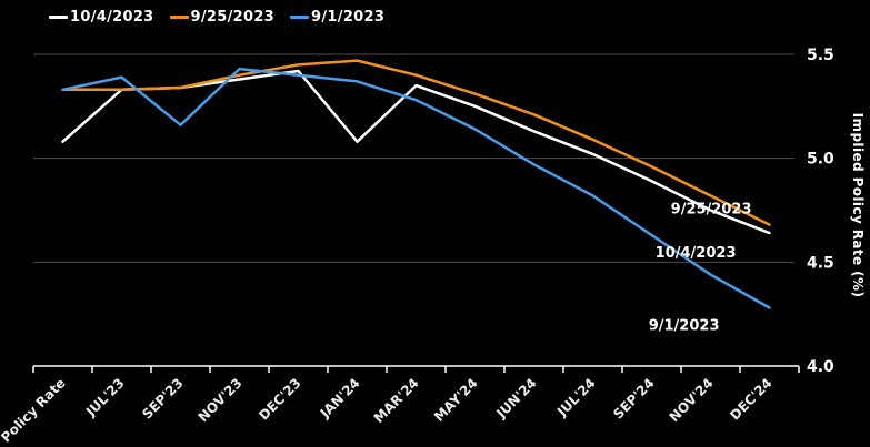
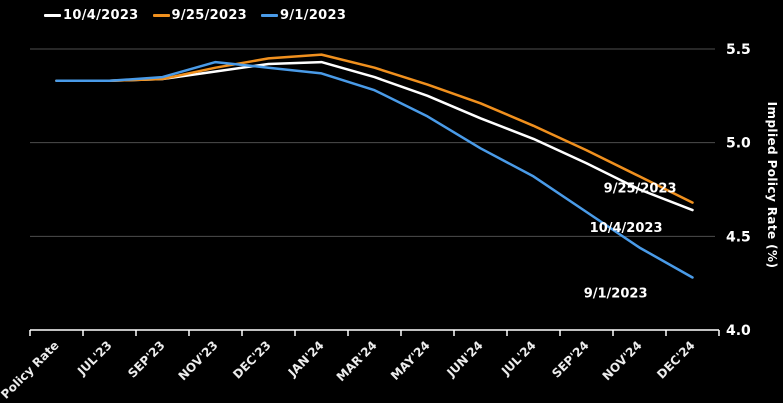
10/4/2023/Policy Rate: 5.08 -> 5.33
9/1/2023/JUL'23: 5.39 -> 5.33
9/1/2023/SEP'23: 5.16 -> 5.35
10/4/2023/JAN'24: 5.08 -> 5.43
